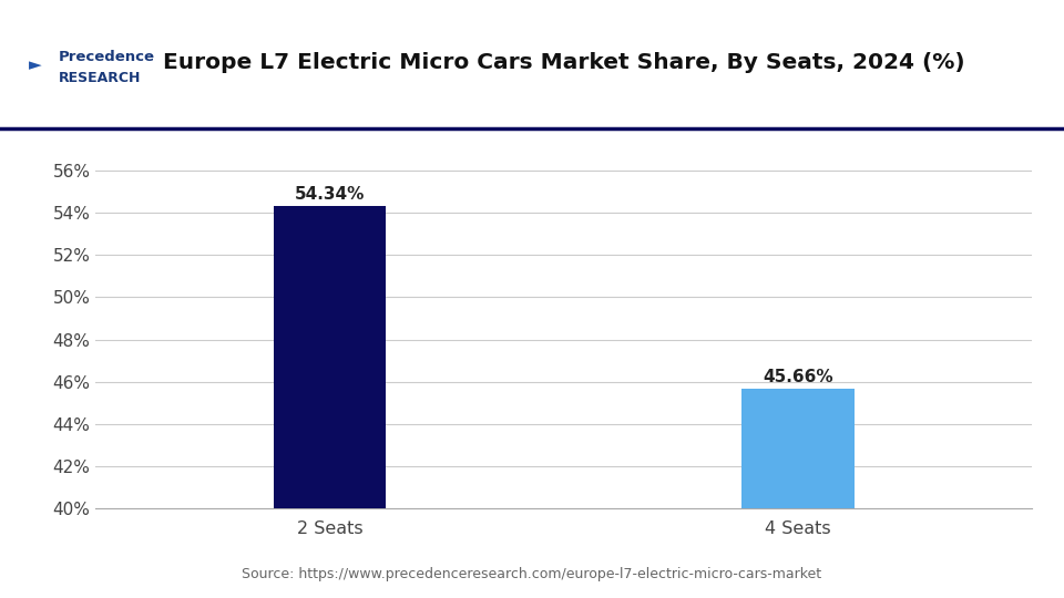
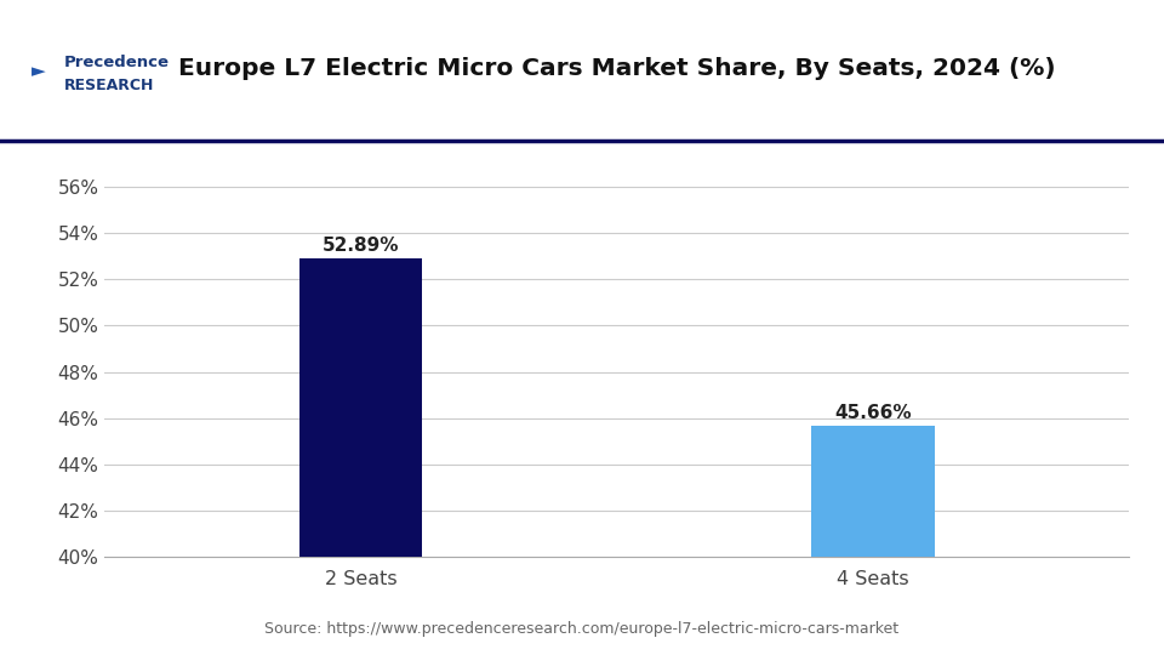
2 Seats: 54.34% -> 52.89%
